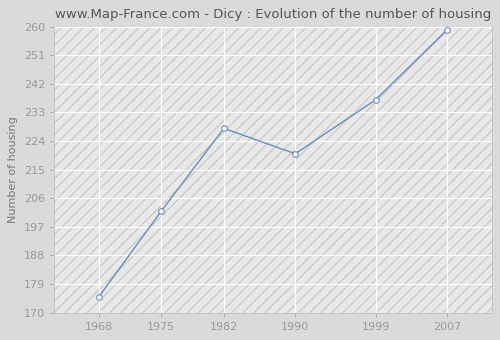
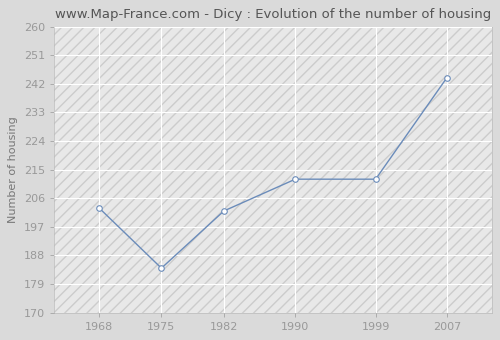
1968: 175 -> 203
1975: 202 -> 184
1982: 228 -> 202
1990: 220 -> 212
1999: 237 -> 212
2007: 259 -> 244
